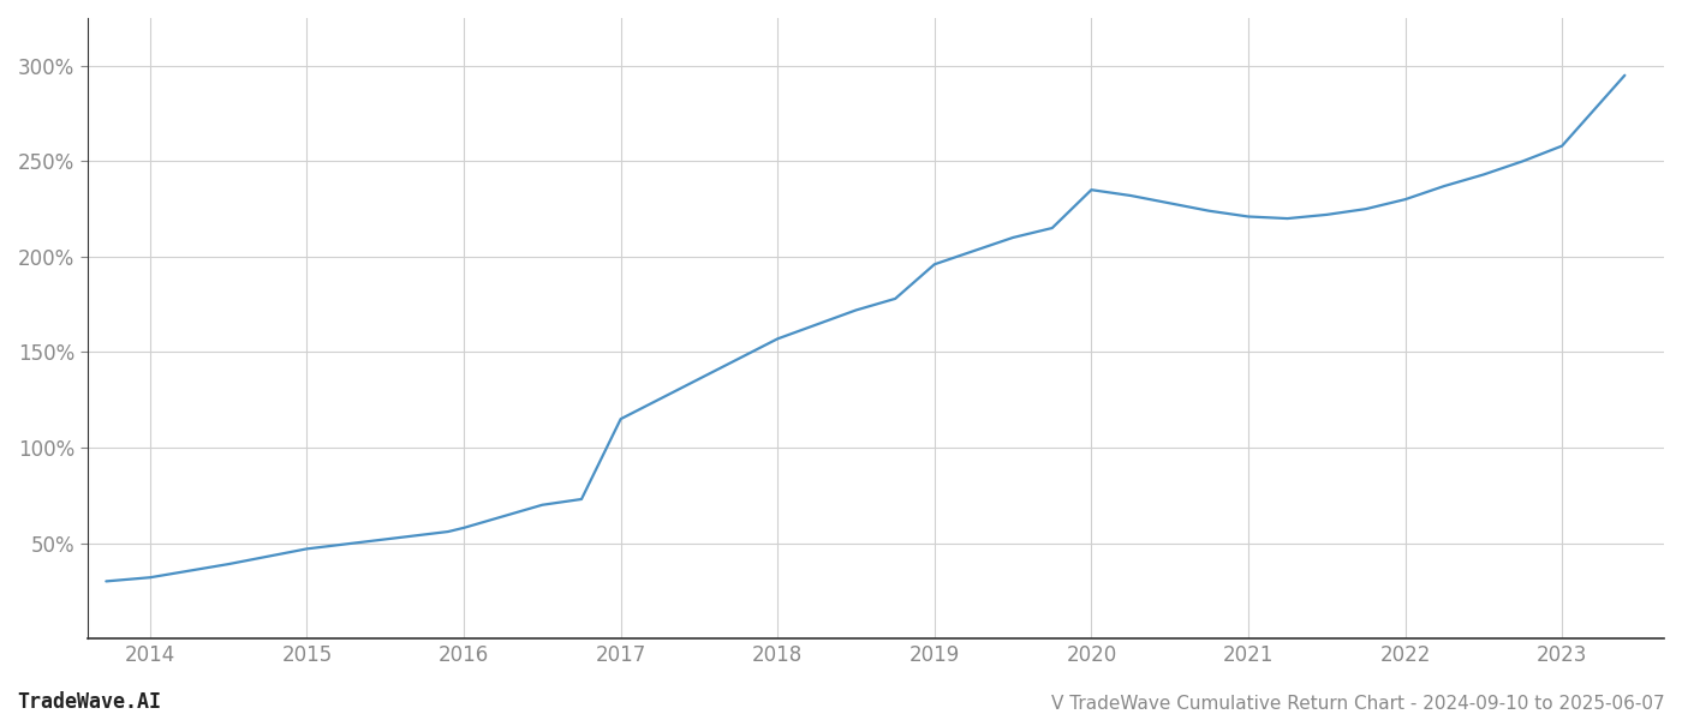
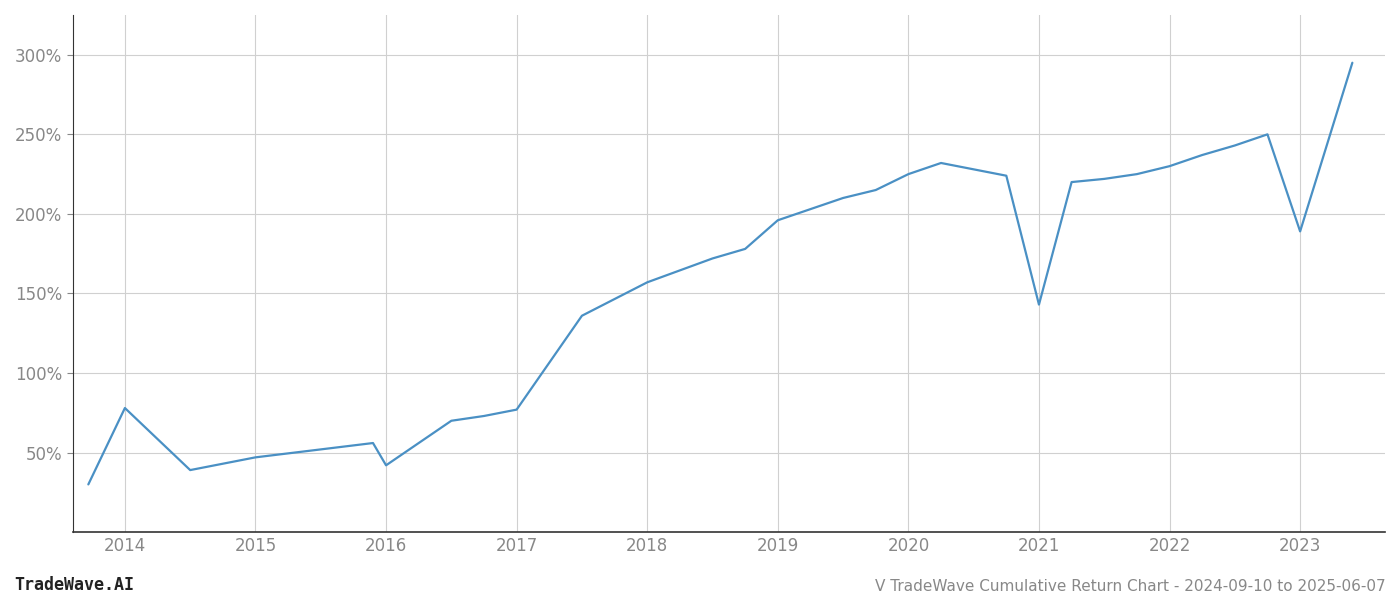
2014: 32% -> 78%
2016: 58% -> 42%
2017: 115% -> 77%
2020: 235% -> 225%
2021: 221% -> 143%
2023: 258% -> 189%
